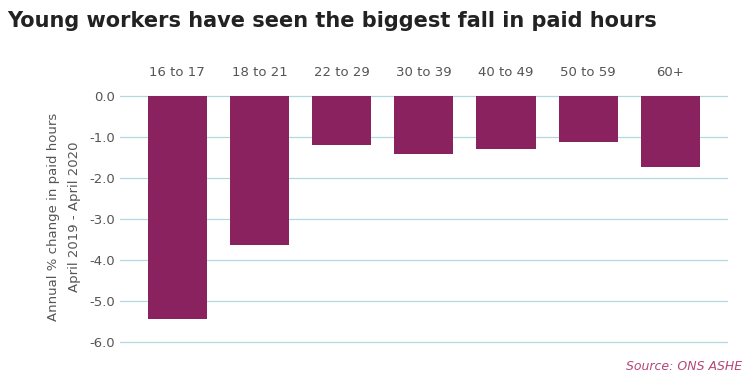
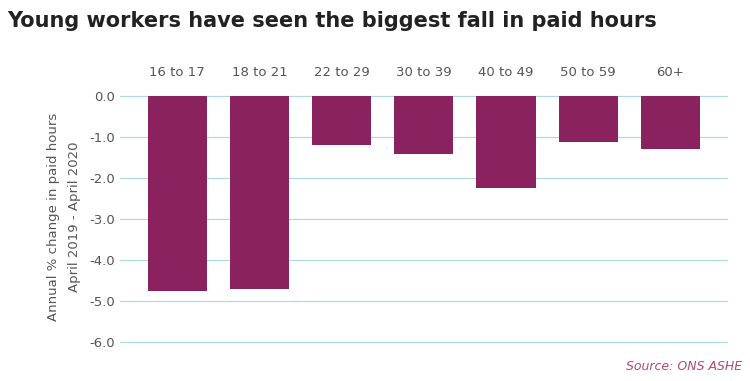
16 to 17: -5.42 -> -4.75
18 to 21: -3.62 -> -4.70
40 to 49: -1.30 -> -2.25
60+: -1.72 -> -1.30
